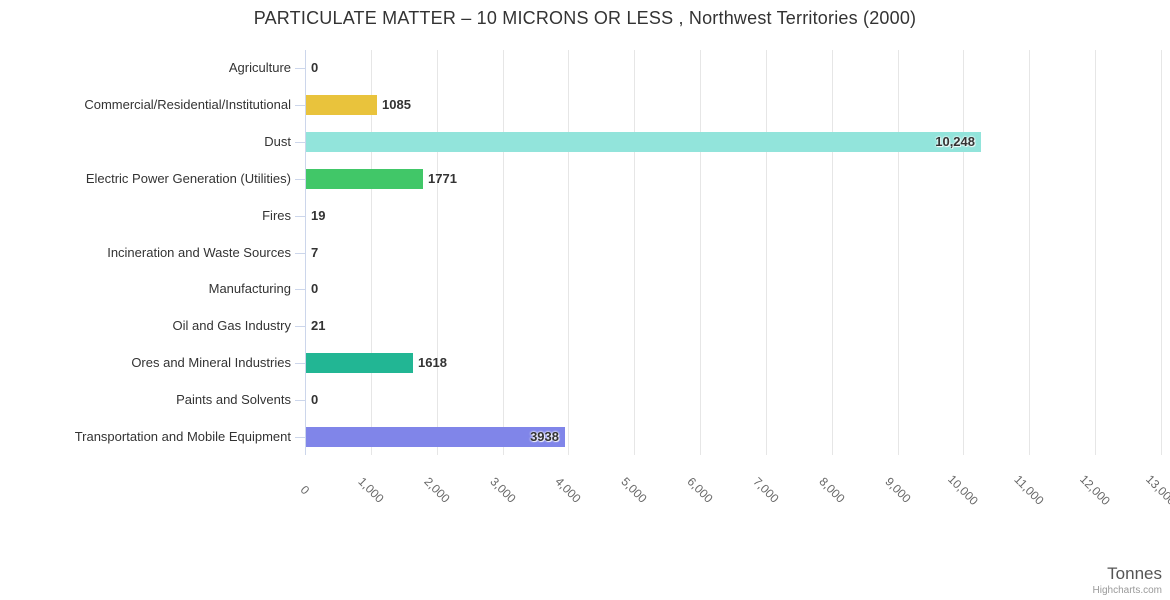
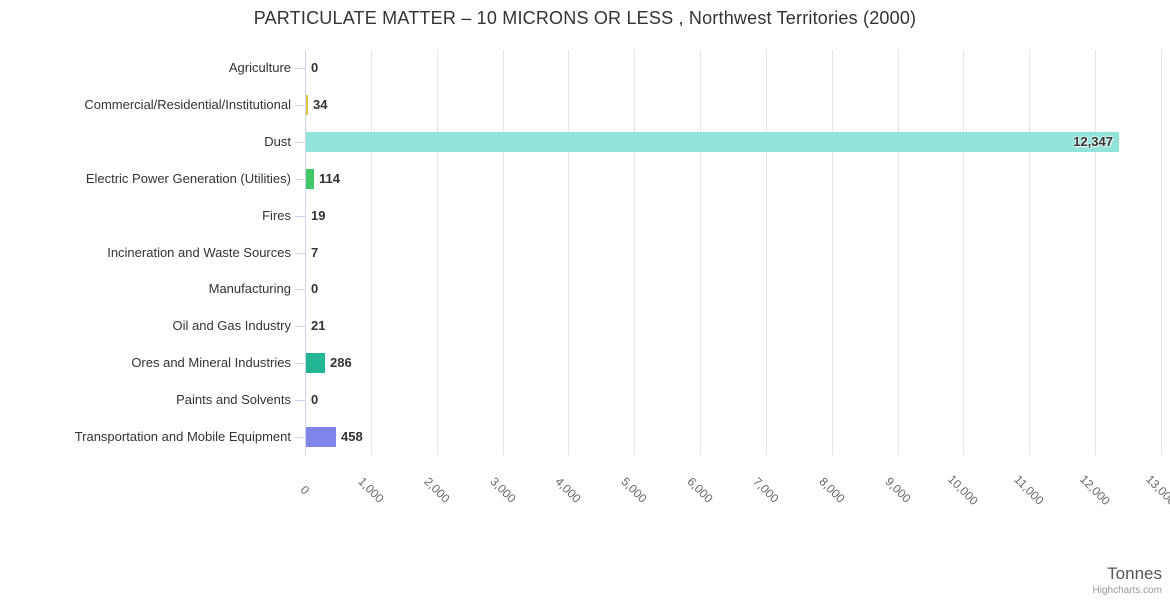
Commercial/Residential/Institutional: 1085 -> 34
Dust: 10,248 -> 12,347
Electric Power Generation (Utilities): 1771 -> 114
Ores and Mineral Industries: 1618 -> 286
Transportation and Mobile Equipment: 3938 -> 458
